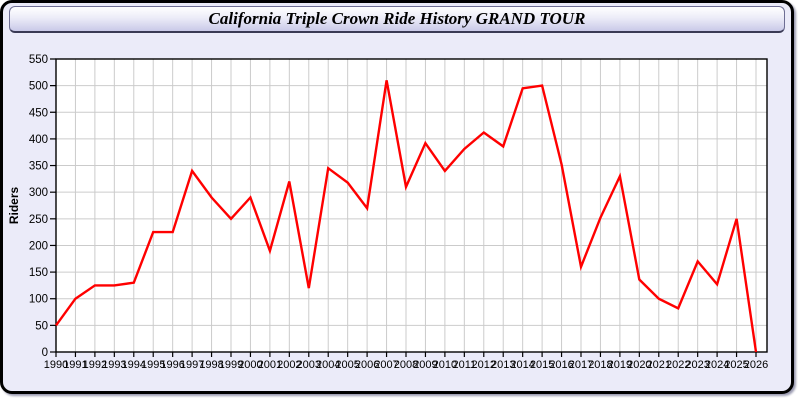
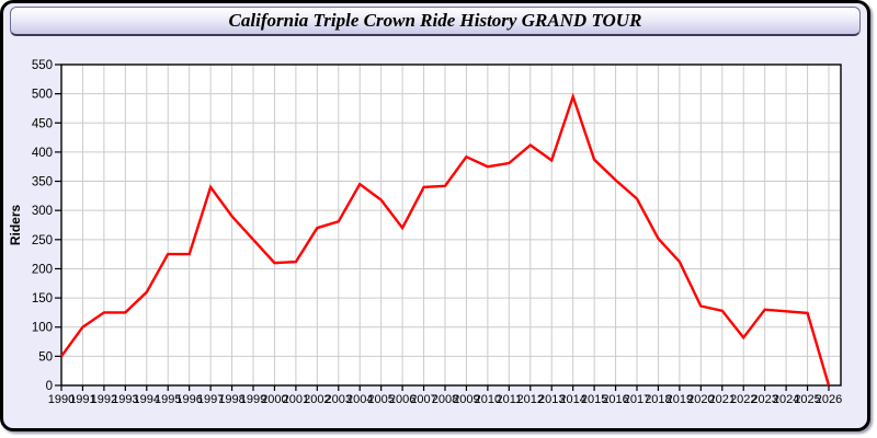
1994: 130 -> 160
2000: 290 -> 210
2001: 190 -> 210
2002: 320 -> 270
2003: 120 -> 280
2007: 510 -> 340
2008: 310 -> 340
2010: 340 -> 380
2015: 500 -> 390
2017: 160 -> 320
2019: 330 -> 210
2021: 100 -> 130
2023: 170 -> 130
2025: 250 -> 120
